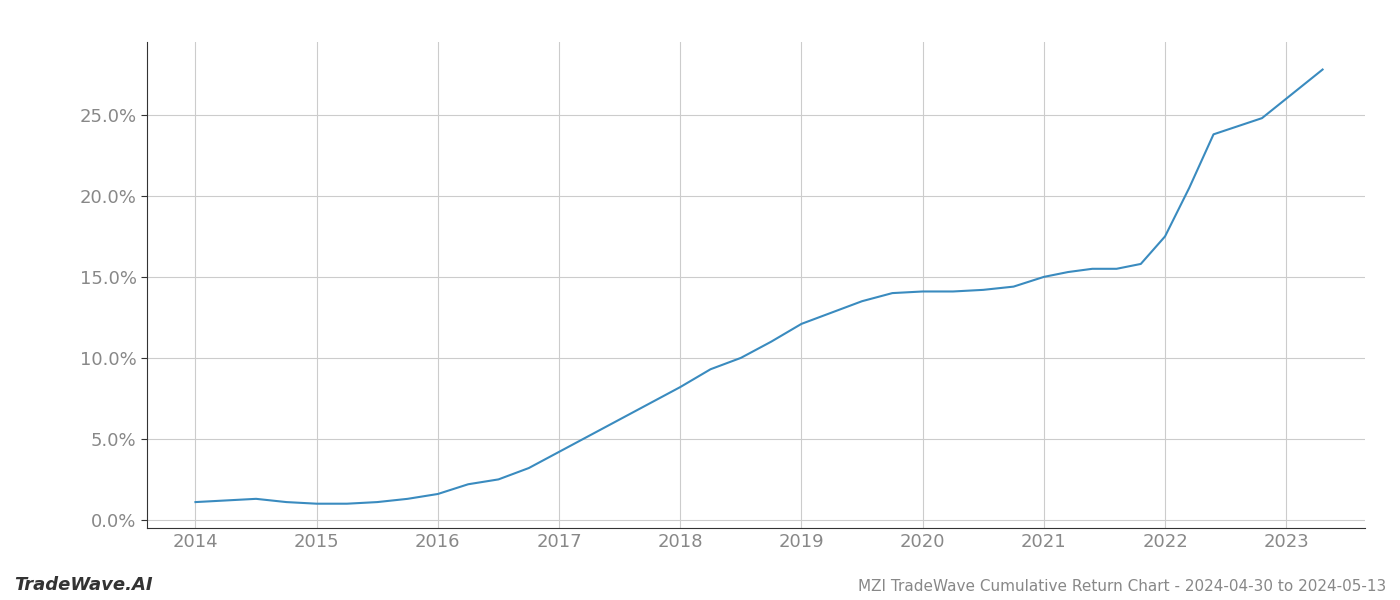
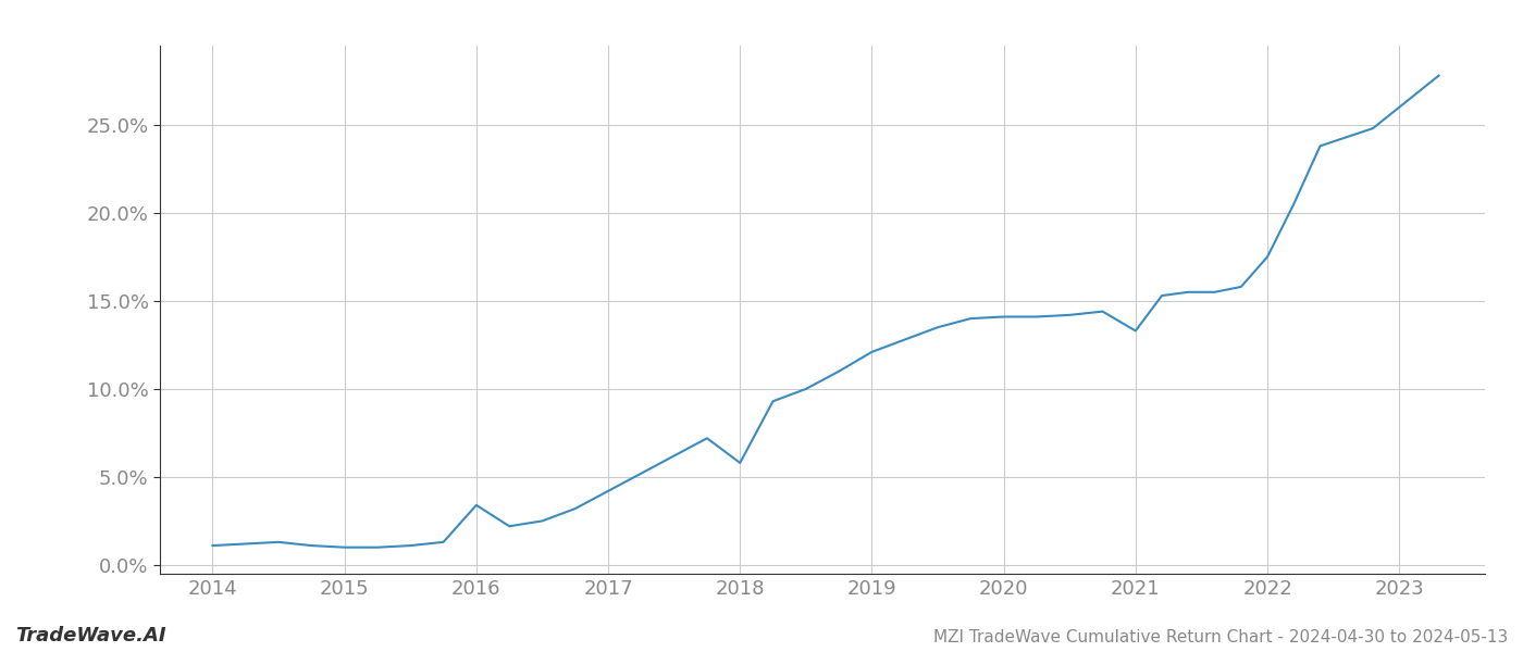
2016: 1.6% -> 3.4%
2018: 8.2% -> 5.8%
2021: 15.0% -> 13.3%
